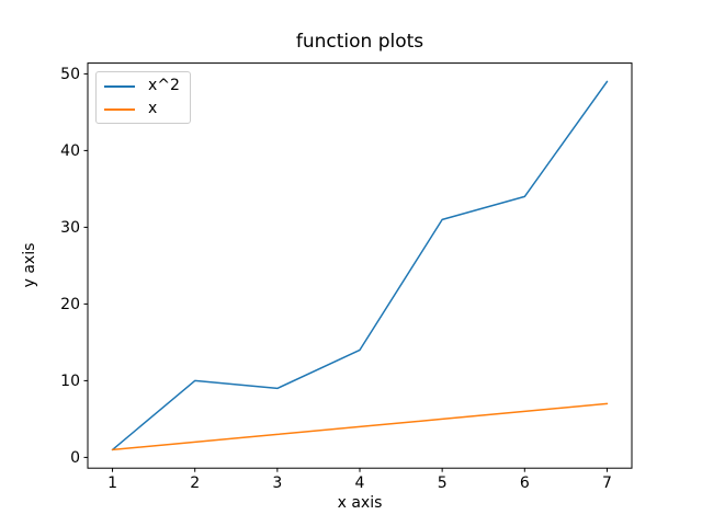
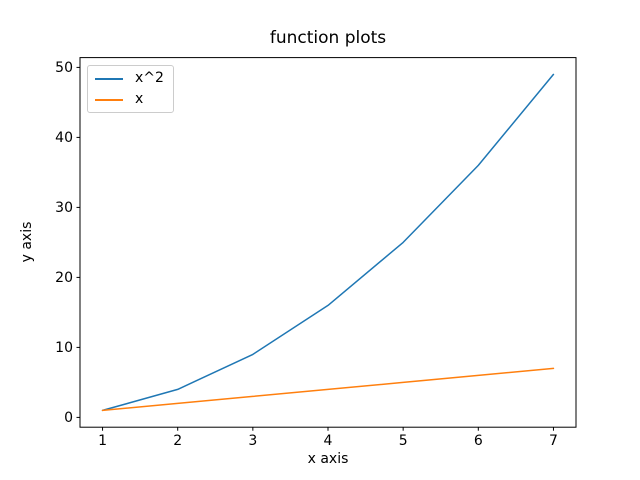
x^2/2: 10 -> 4
x^2/4: 14 -> 16
x^2/5: 31 -> 25
x^2/6: 34 -> 36
